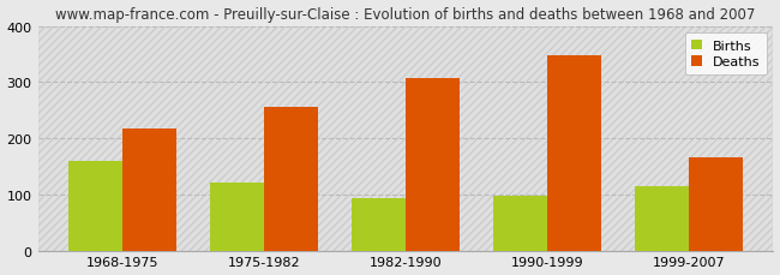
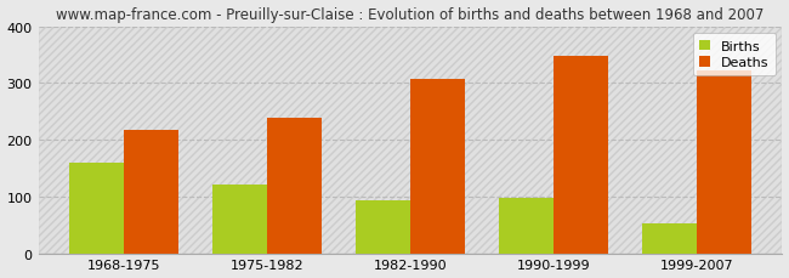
Deaths/1975-1982: 255 -> 238
Births/1999-2007: 115 -> 52
Deaths/1999-2007: 165 -> 323
